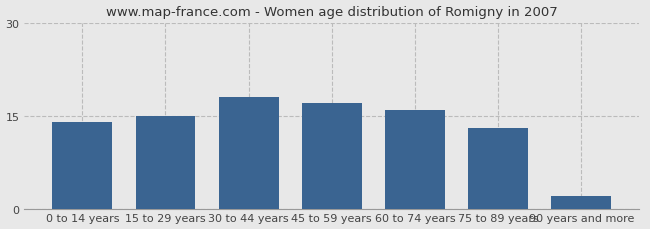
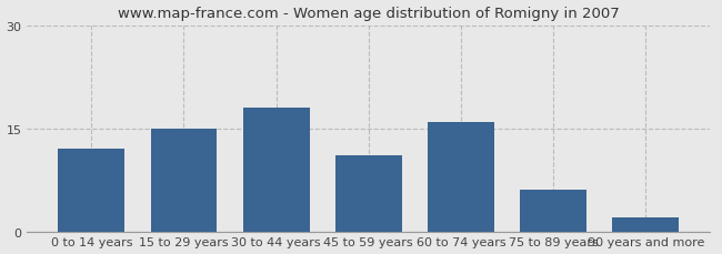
0 to 14 years: 14 -> 12
45 to 59 years: 17 -> 11
75 to 89 years: 13 -> 6
